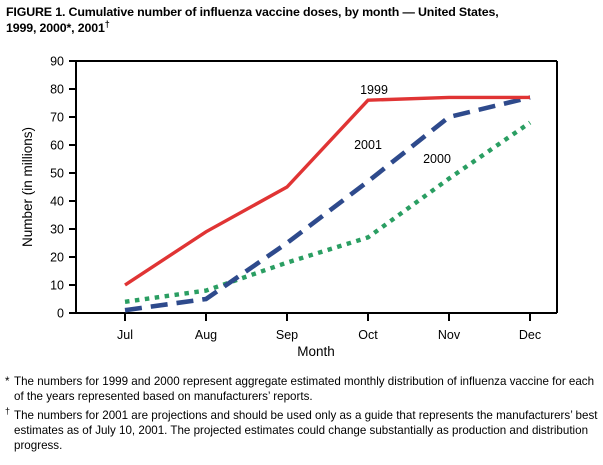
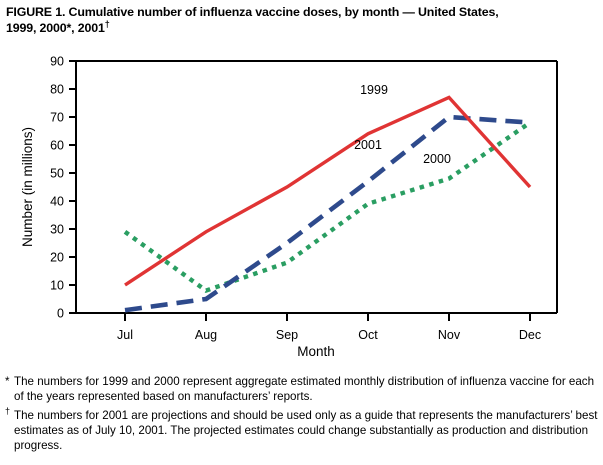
2000/Jul: 4 -> 29
1999/Oct: 76 -> 64
2000/Oct: 27 -> 39
1999/Dec: 77 -> 45
2001/Dec: 77 -> 68
